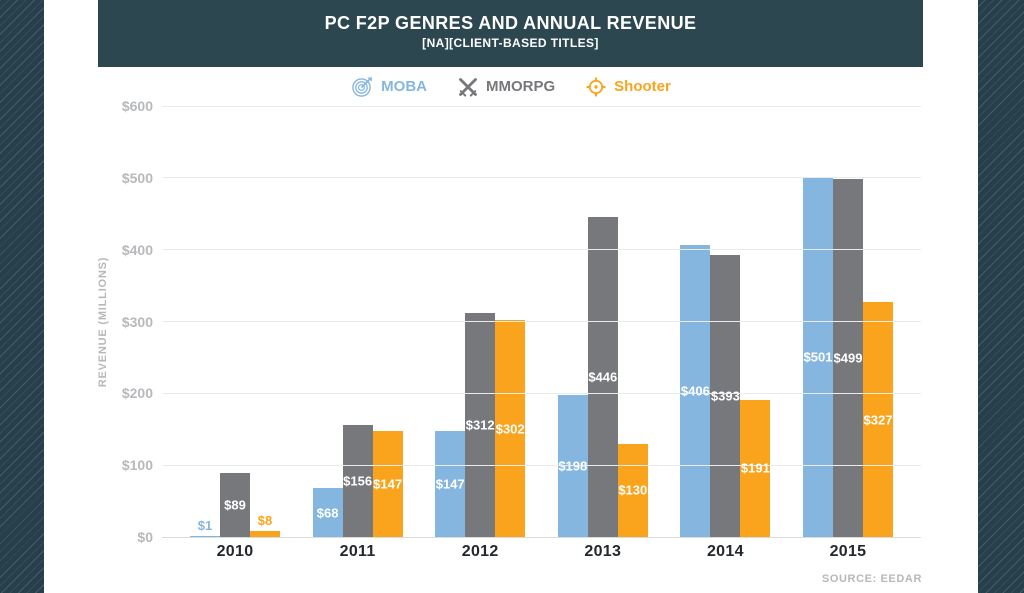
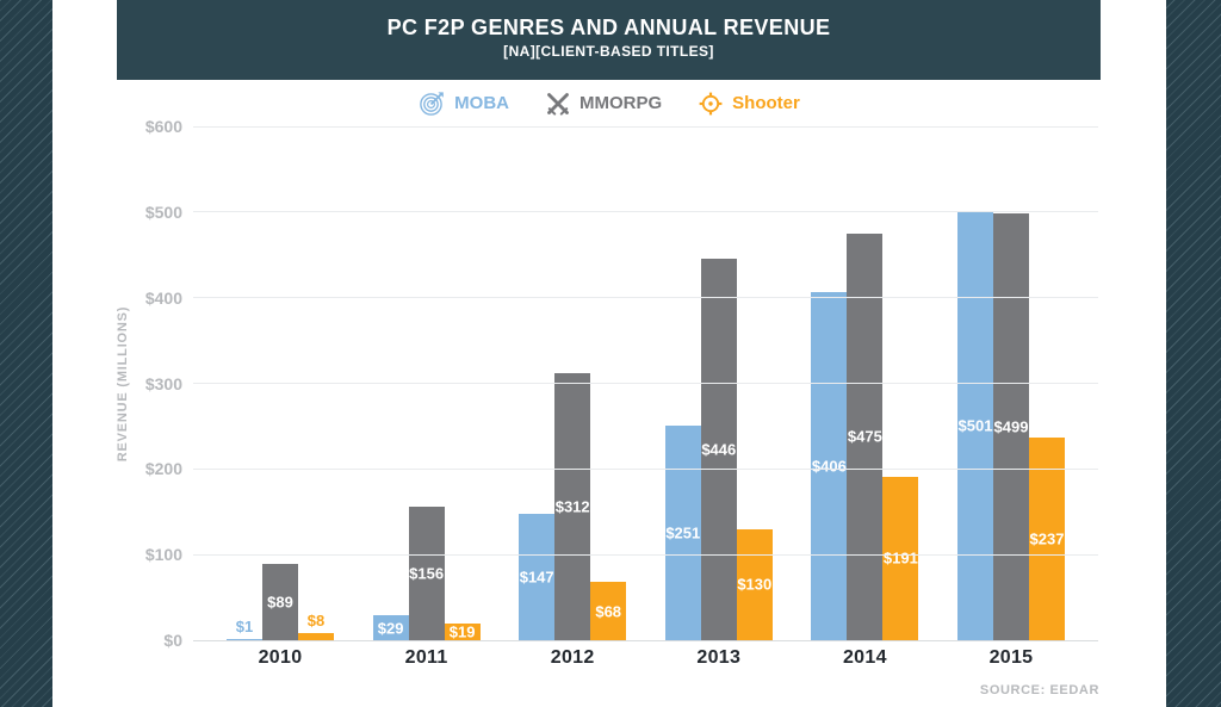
MOBA/2011: $68 -> $29
Shooter/2011: $147 -> $19
Shooter/2012: $302 -> $68
MOBA/2013: $198 -> $251
MMORPG/2014: $393 -> $475
Shooter/2015: $327 -> $237
